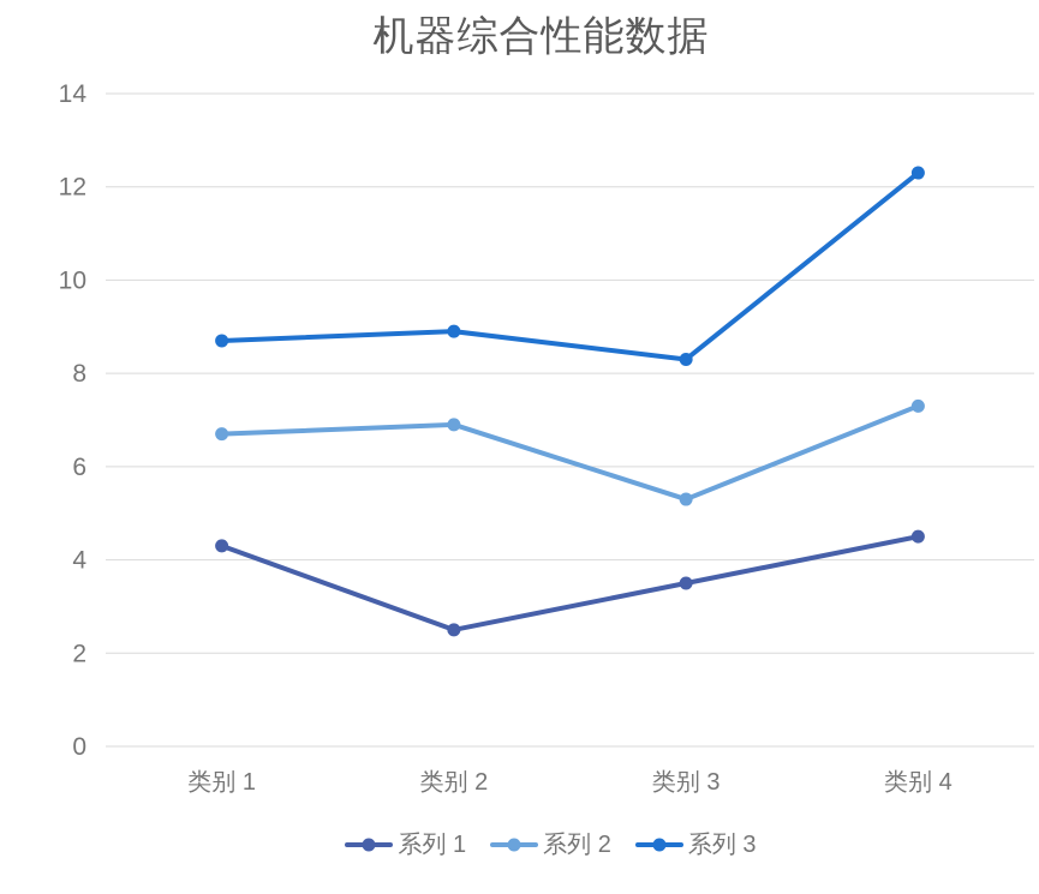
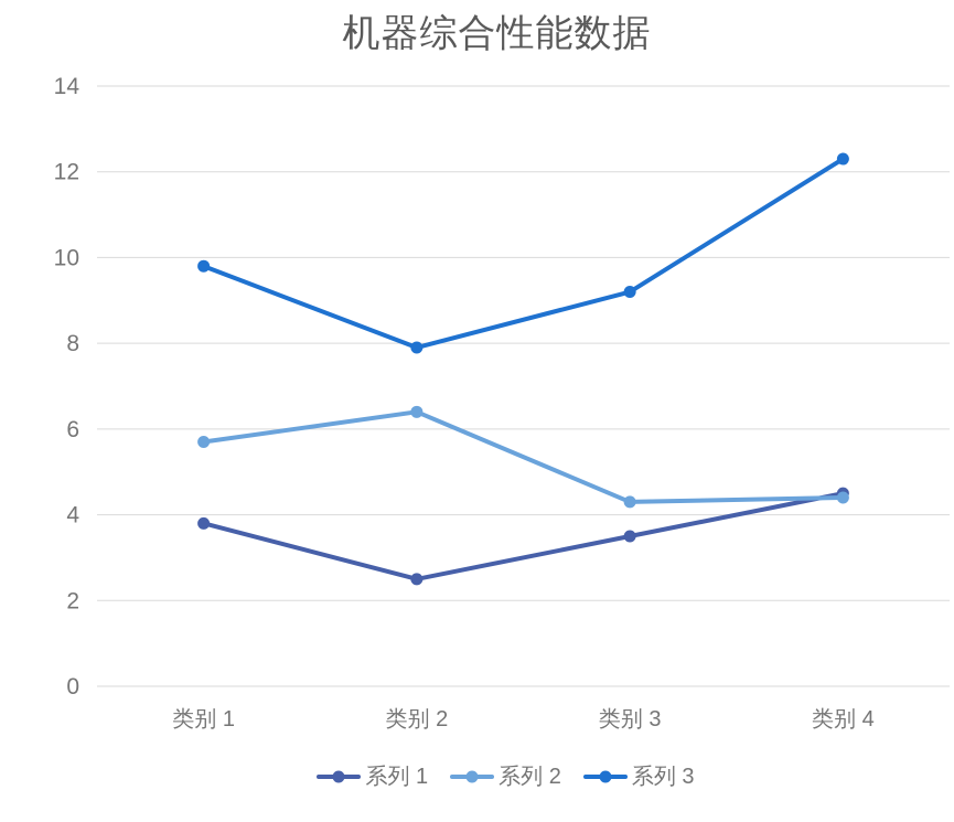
系列 1/类别 1: 4.3 -> 3.8
系列 2/类别 1: 6.7 -> 5.7
系列 3/类别 1: 8.7 -> 9.8
系列 2/类别 2: 6.9 -> 6.4
系列 3/类别 2: 8.9 -> 7.9
系列 2/类别 3: 5.3 -> 4.3
系列 3/类别 3: 8.3 -> 9.2
系列 2/类别 4: 7.3 -> 4.4
